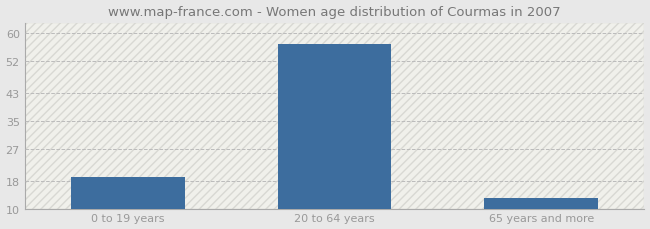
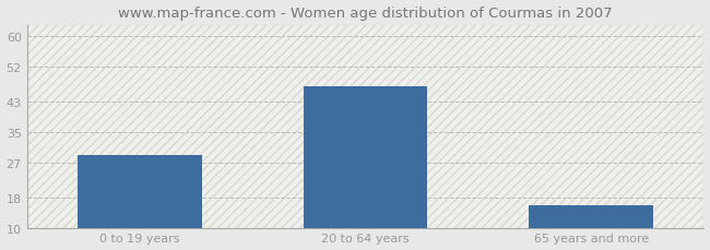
0 to 19 years: 19 -> 29
20 to 64 years: 57 -> 47
65 years and more: 13 -> 16
